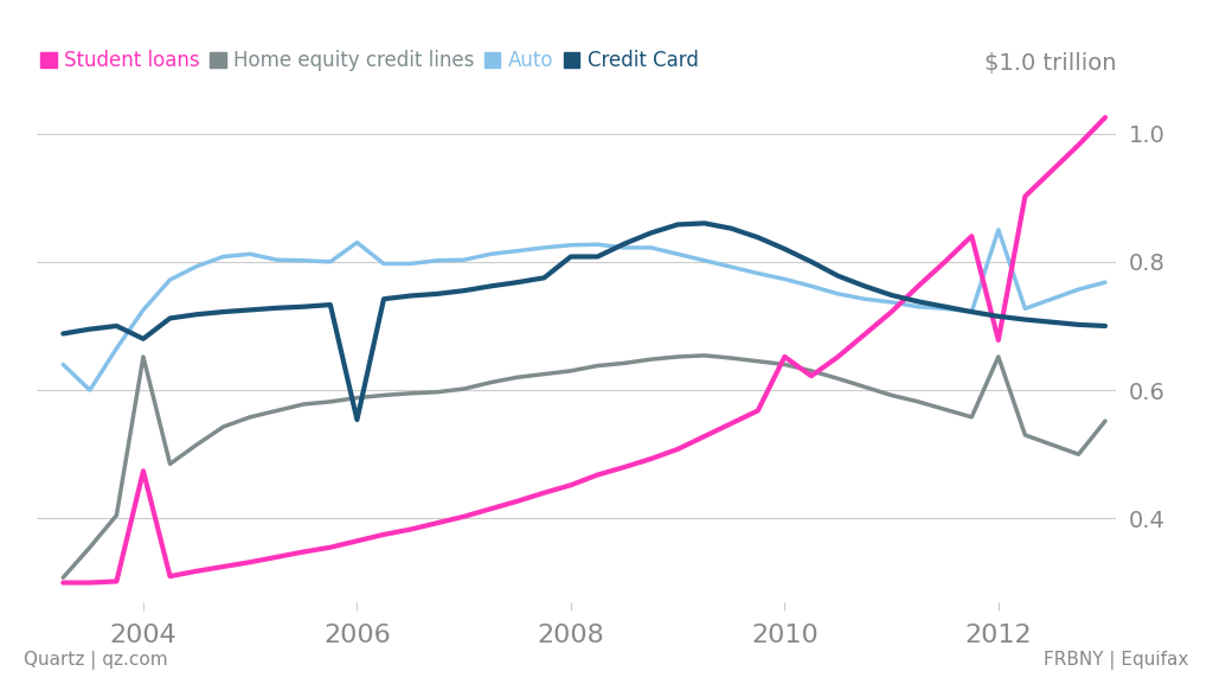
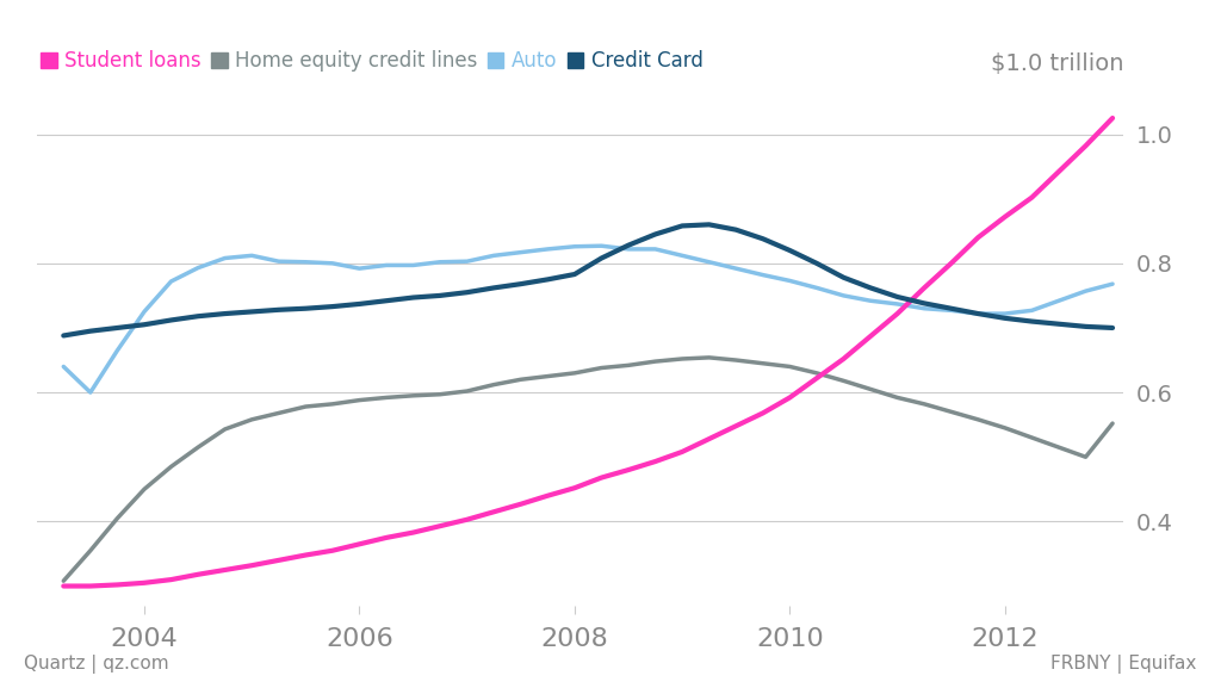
Student loans/2004: 0.474 -> 0.305
Home equity credit lines/2004: 0.652 -> 0.450
Credit Card/2004: 0.680 -> 0.705
Auto/2006: 0.830 -> 0.792
Credit Card/2006: 0.554 -> 0.737
Credit Card/2008: 0.808 -> 0.783
Student loans/2010: 0.652 -> 0.592
Student loans/2012: 0.678 -> 0.872
Home equity credit lines/2012: 0.652 -> 0.545
Auto/2012: 0.850 -> 0.722
